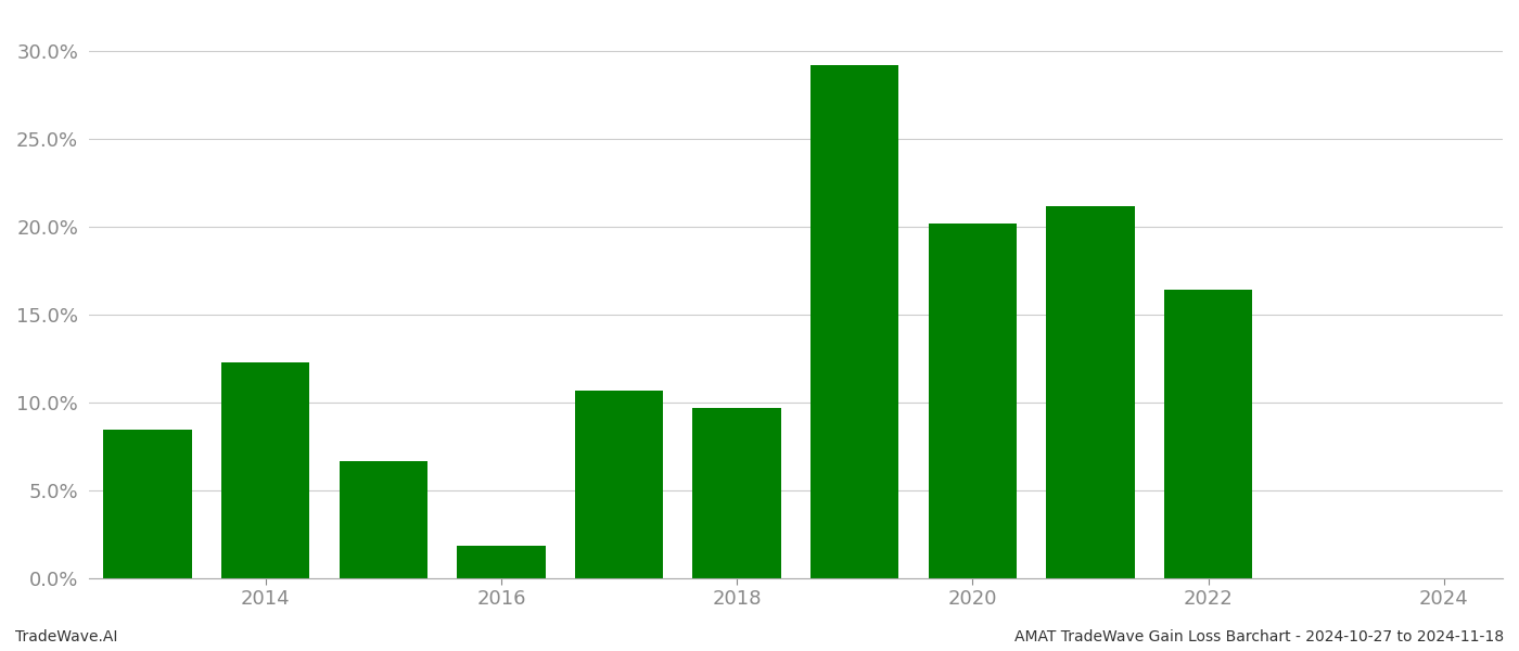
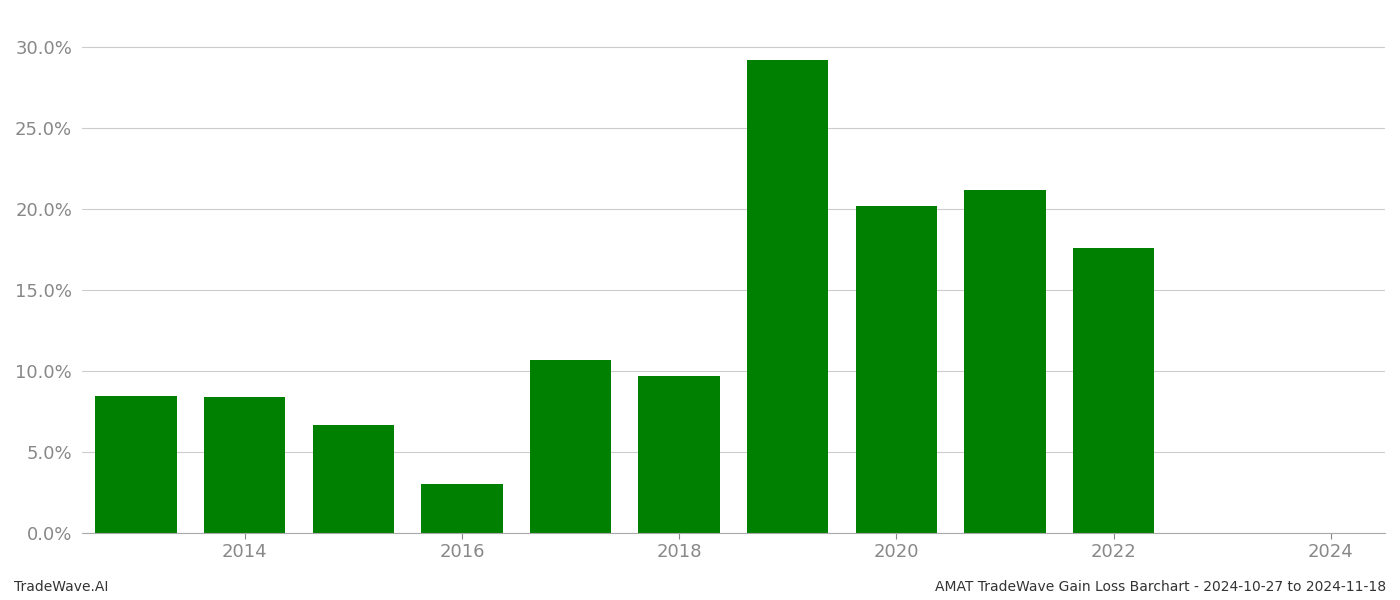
2014: 12.2% -> 8.4%
2016: 1.8% -> 3.0%
2022: 16.4% -> 17.6%
